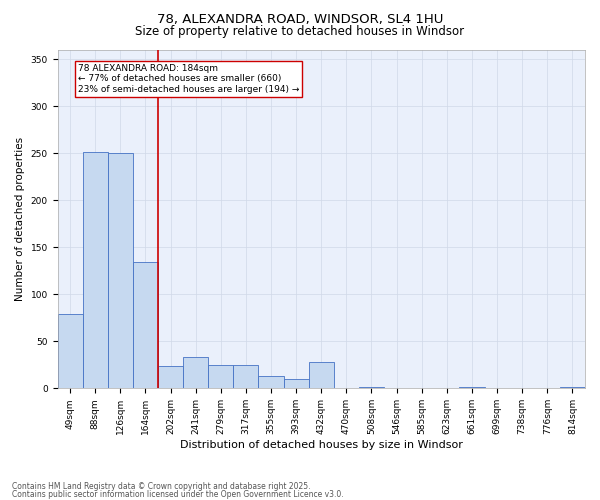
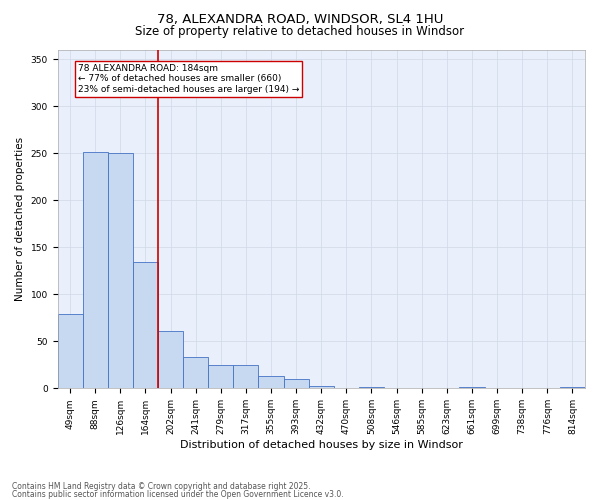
202sqm: 24 -> 61
432sqm: 28 -> 3
